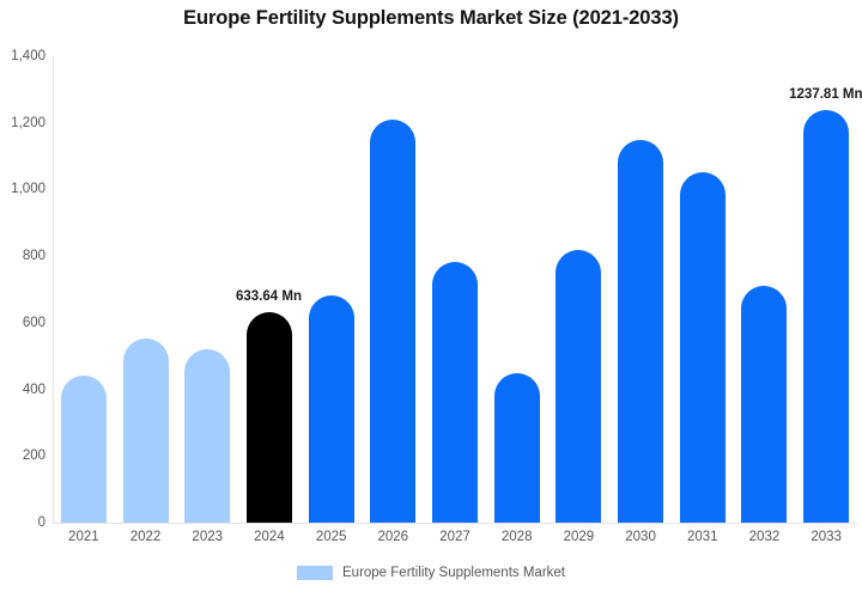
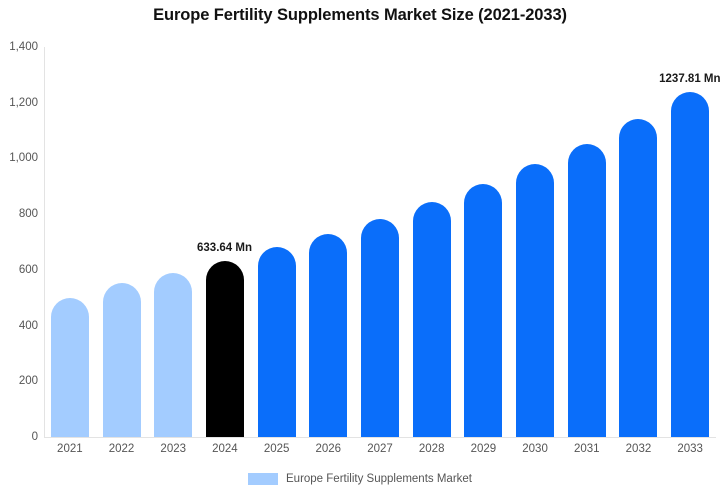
2021: 440 -> 500
2023: 520 -> 590
2026: 1210 -> 730
2028: 450 -> 840
2029: 820 -> 910
2030: 1150 -> 980
2032: 710 -> 1140
